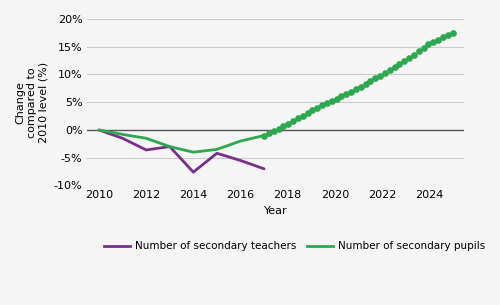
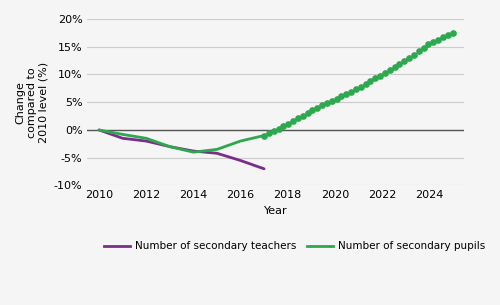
Number of secondary teachers/2012: -3.6% -> -2.0%
Number of secondary teachers/2014: -7.6% -> -3.8%
